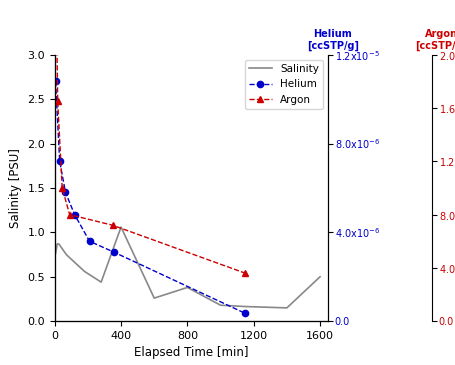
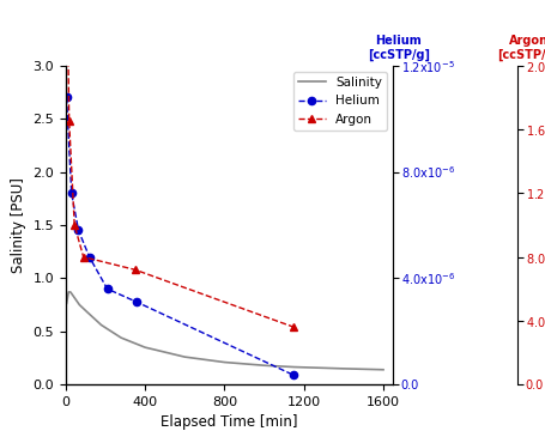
Salinity/400: 1.06 -> 0.35
Salinity/800: 0.38 -> 0.21
Salinity/1600: 0.50 -> 0.14
